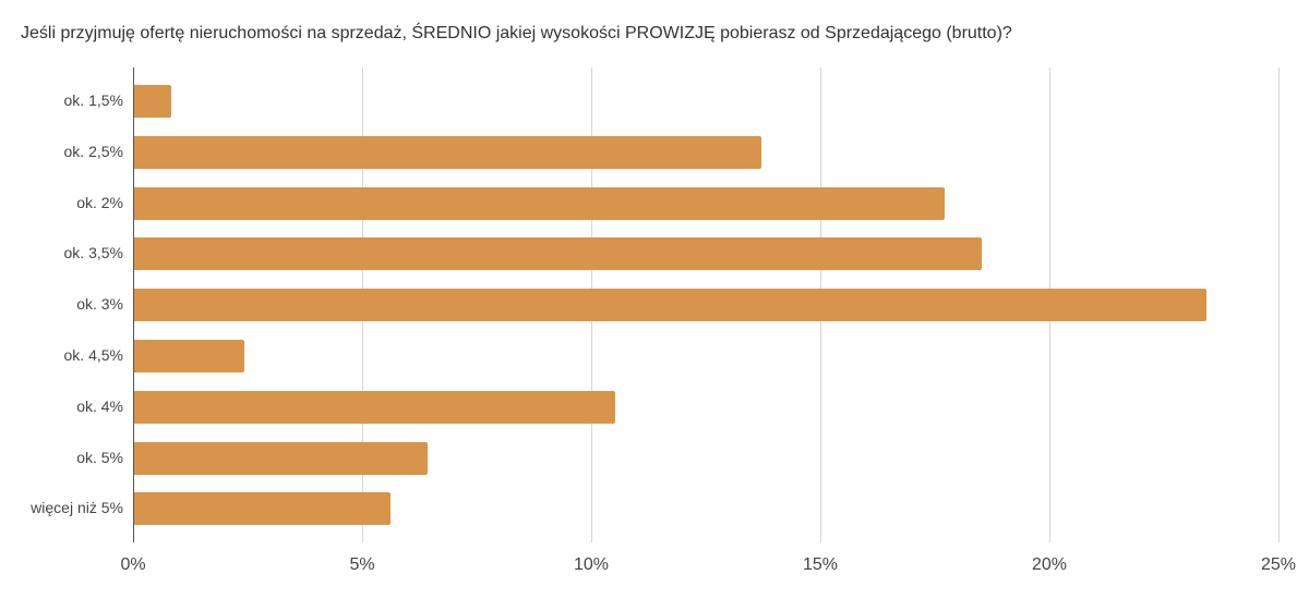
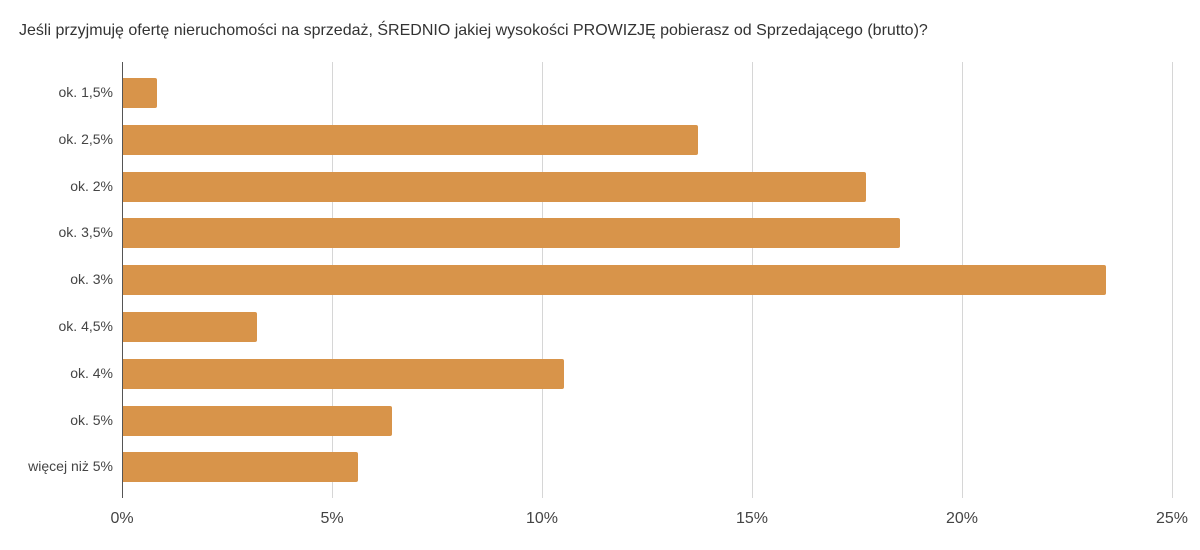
ok. 4,5%: 2.4% -> 3.2%
